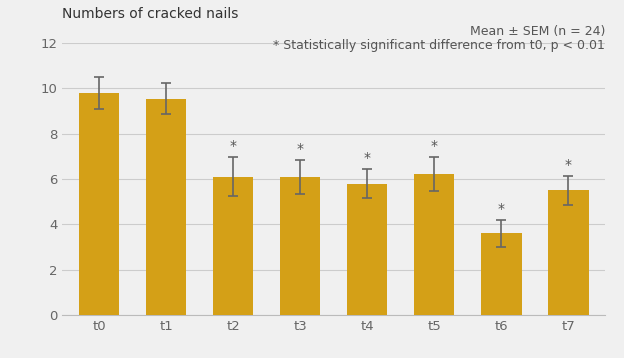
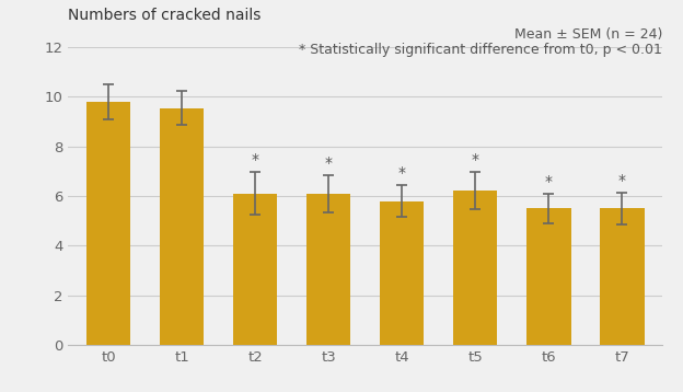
t6: 3.60 -> 5.50
